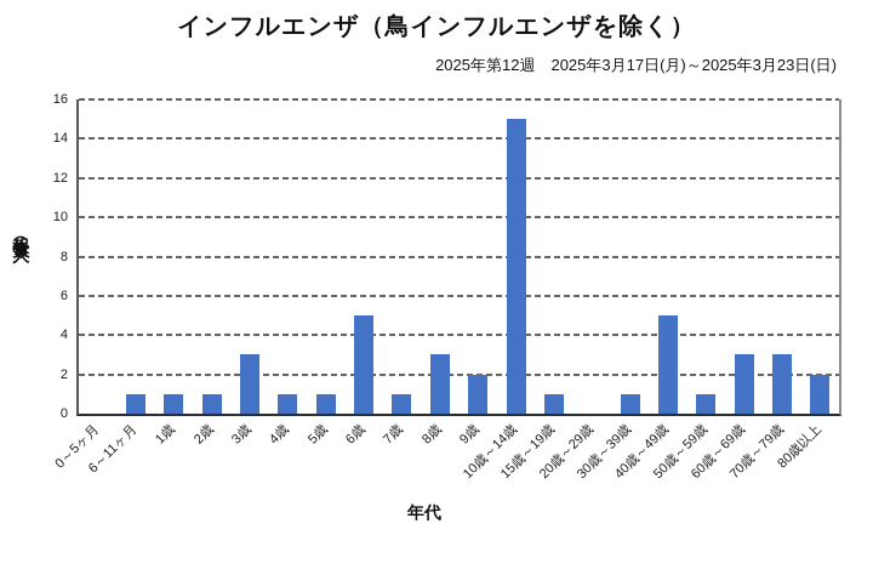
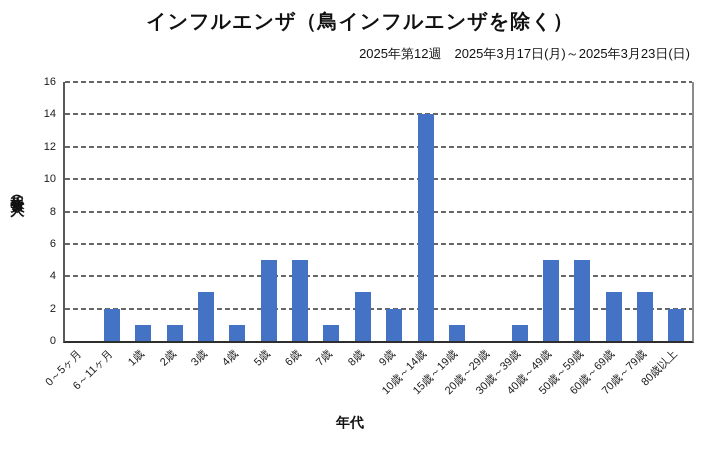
6～11ヶ月: 1 -> 2
5歳: 1 -> 5
10歳～14歳: 15 -> 14
50歳～59歳: 1 -> 5
